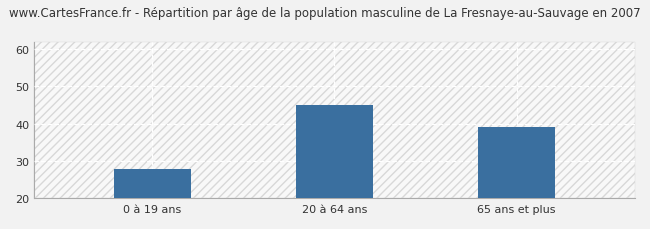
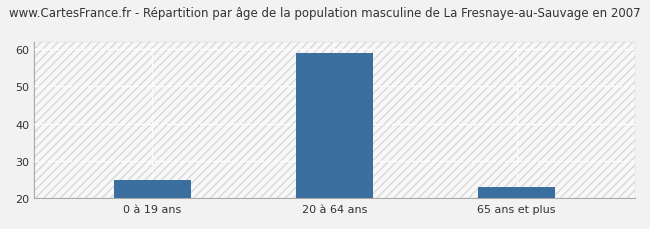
0 à 19 ans: 28 -> 25
20 à 64 ans: 45 -> 59
65 ans et plus: 39 -> 23
